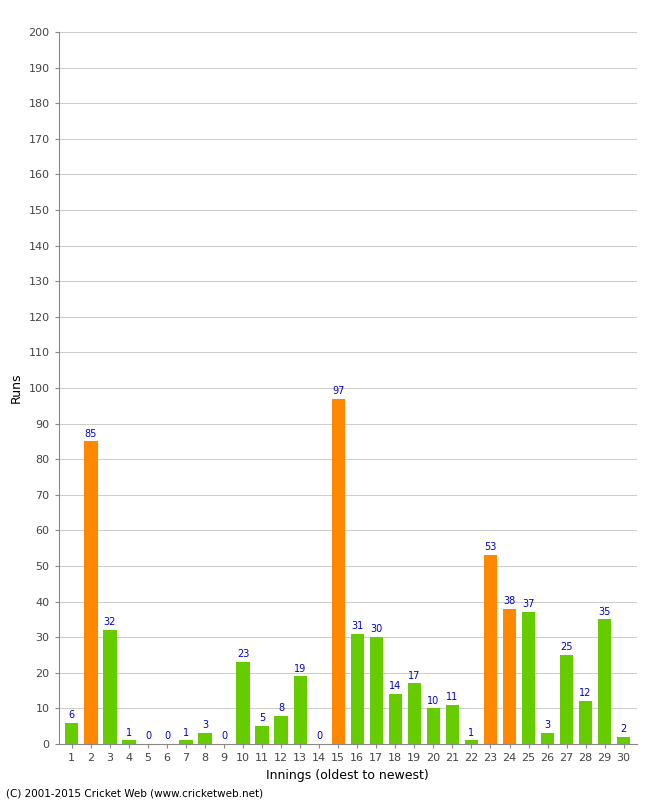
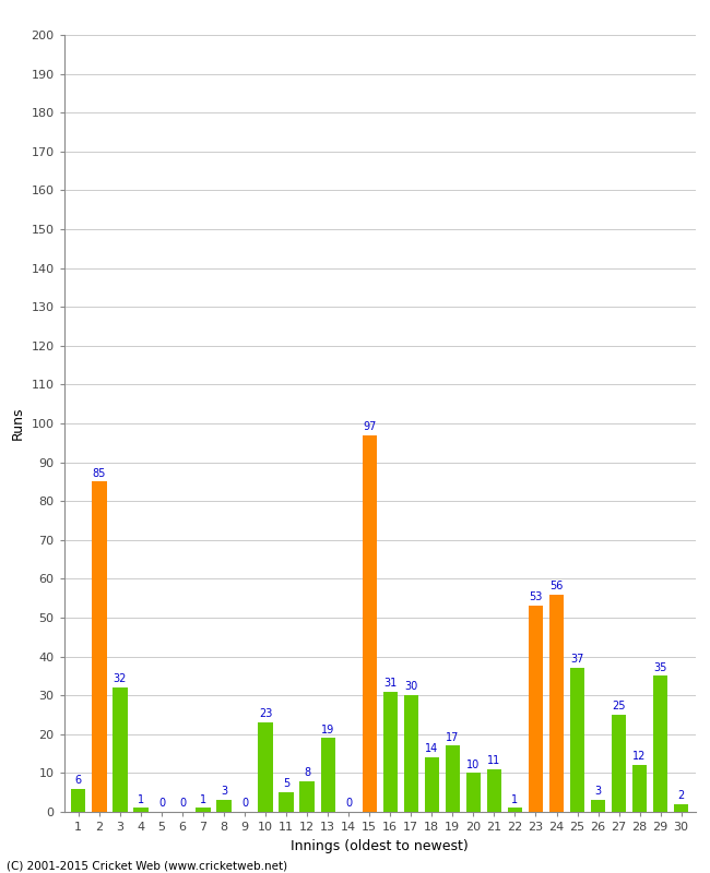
24: 38 -> 56
